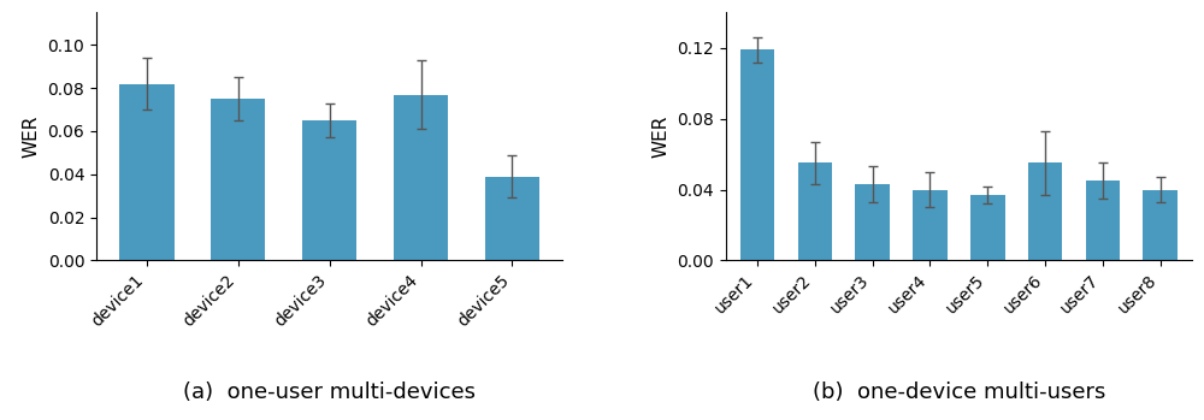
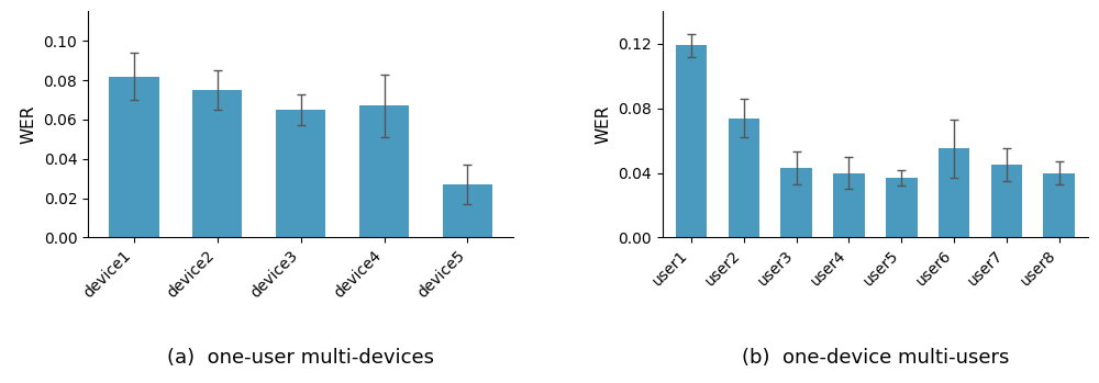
device4: 0.077 -> 0.067
device5: 0.039 -> 0.027
user2: 0.055 -> 0.074
